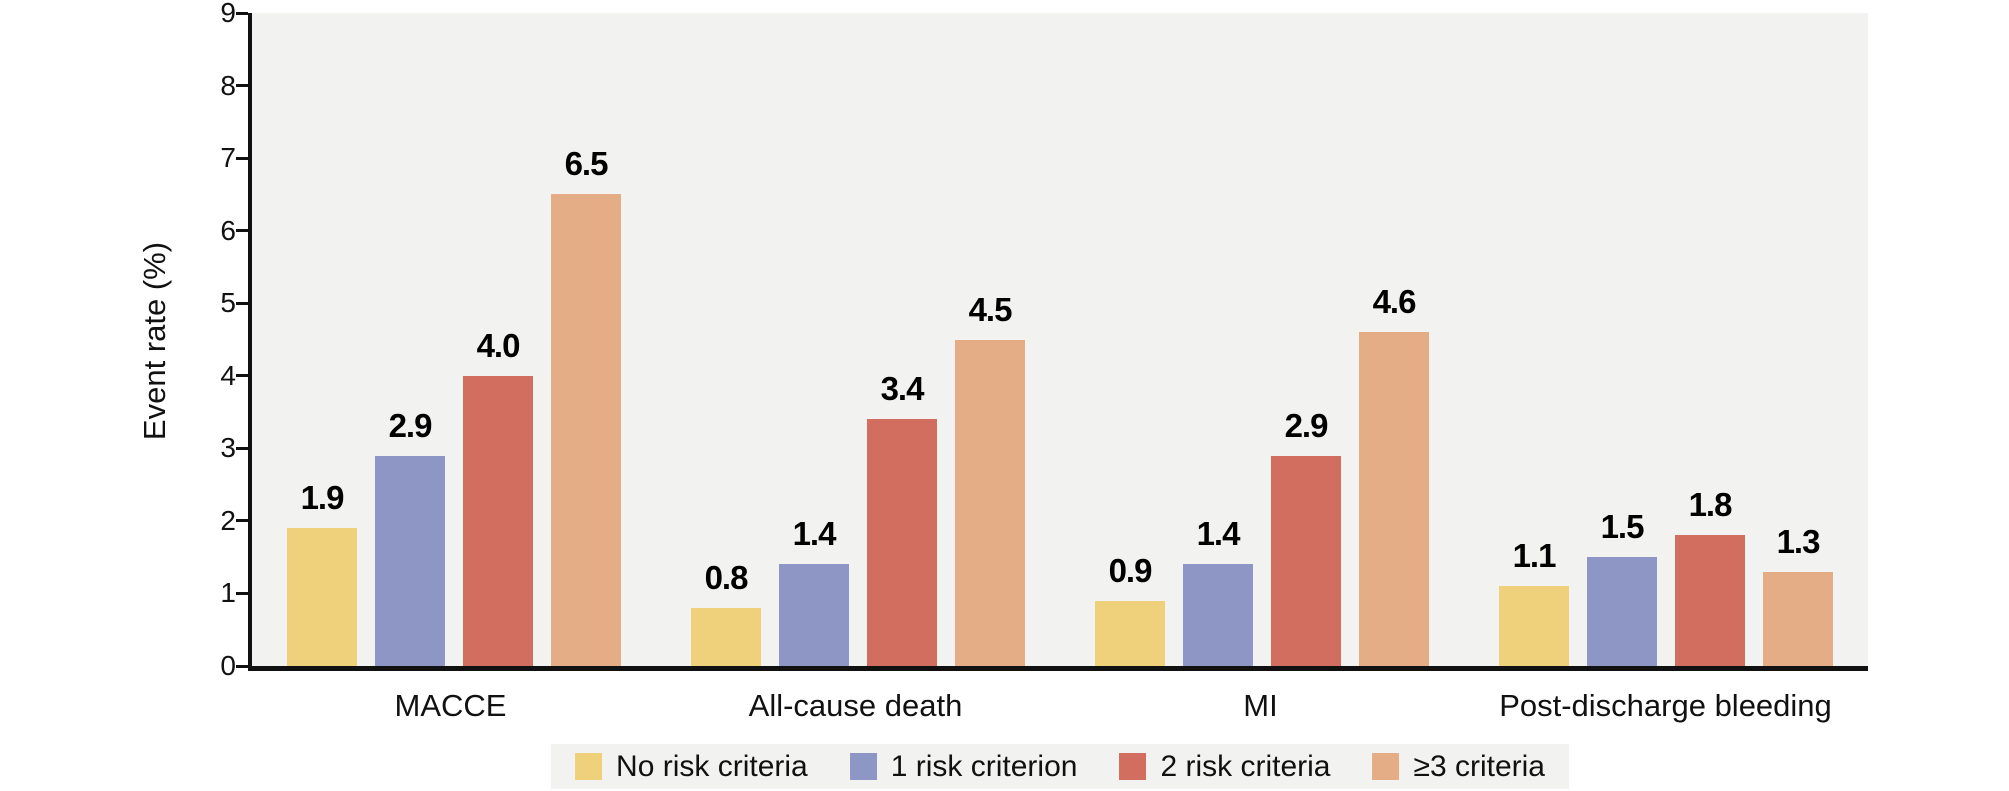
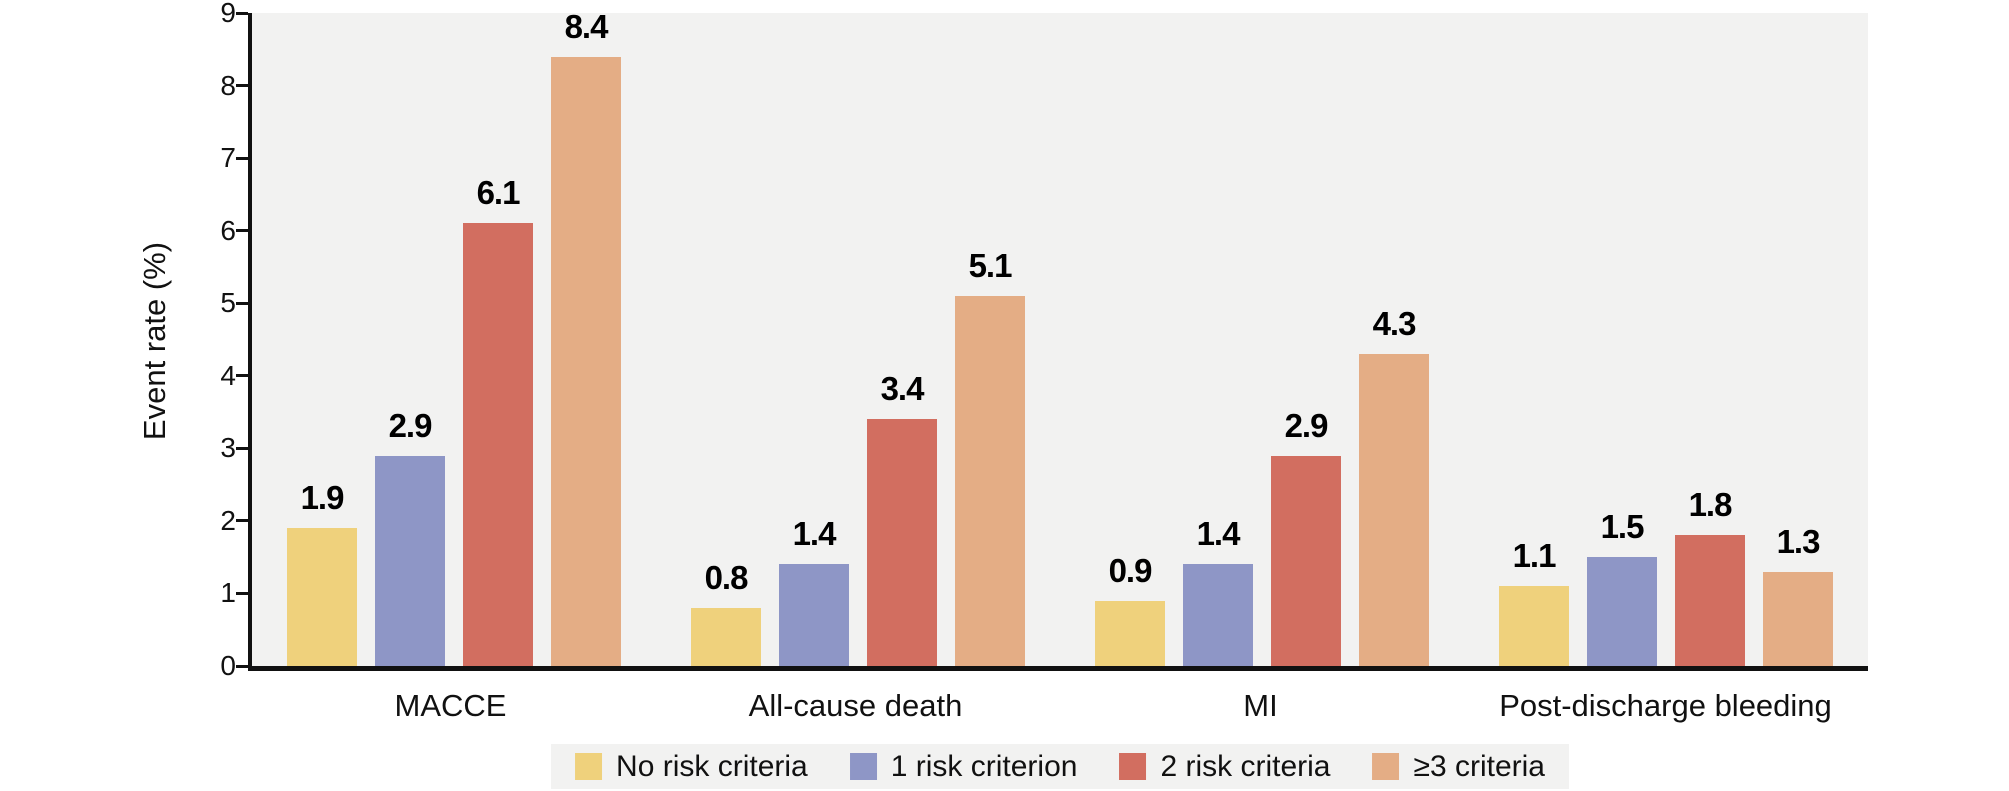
2 risk criteria/MACCE: 4.0 -> 6.1
≥3 criteria/MACCE: 6.5 -> 8.4
≥3 criteria/All-cause death: 4.5 -> 5.1
≥3 criteria/MI: 4.6 -> 4.3
